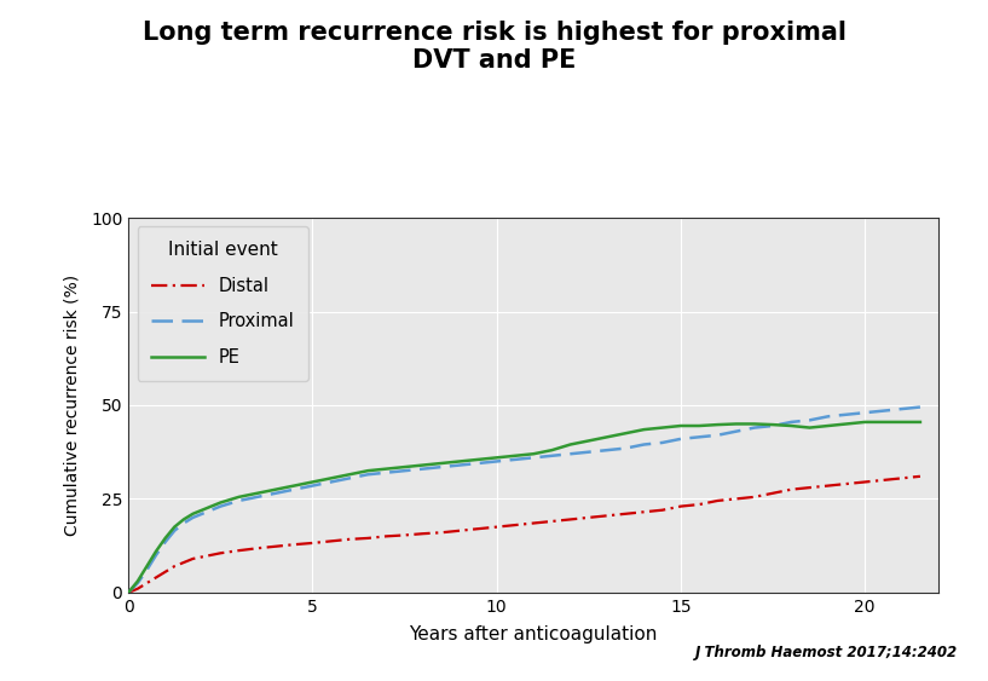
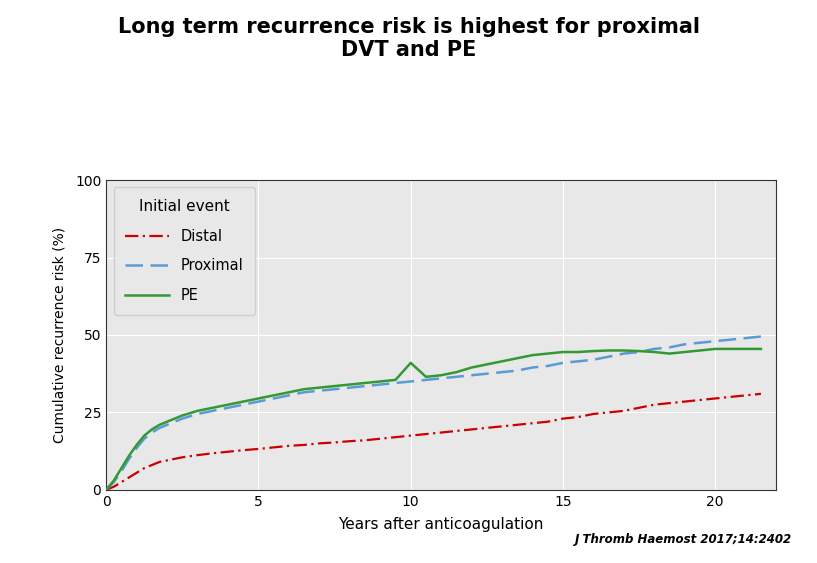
PE/10: 36.0 -> 41.0
